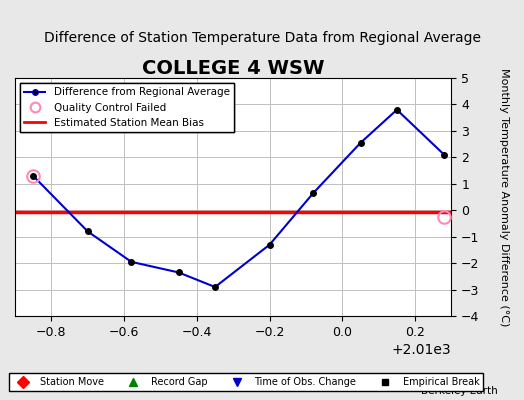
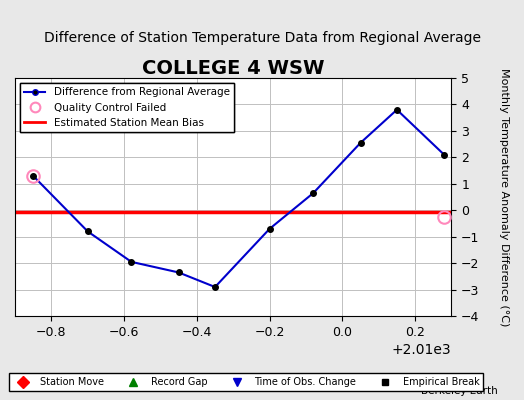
−0.2: -1.30 -> -0.70
